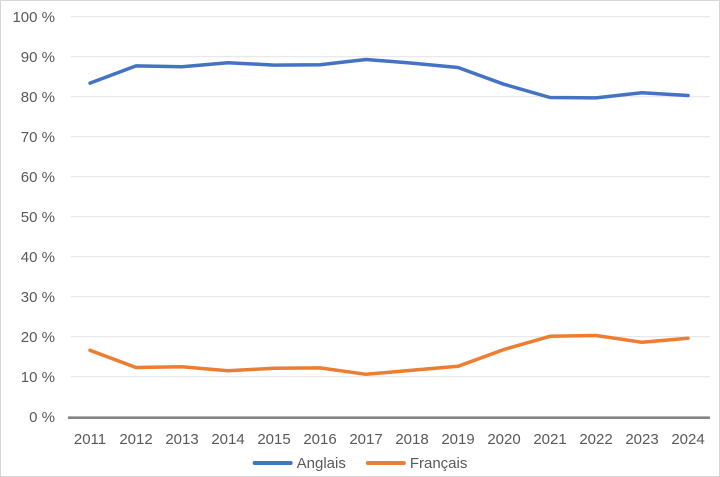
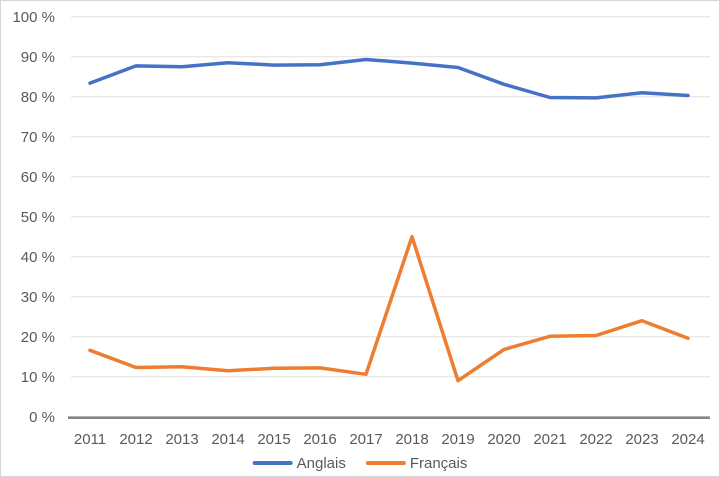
Français/2018: 12% -> 45%
Français/2019: 13% -> 9%
Français/2023: 19% -> 24%
